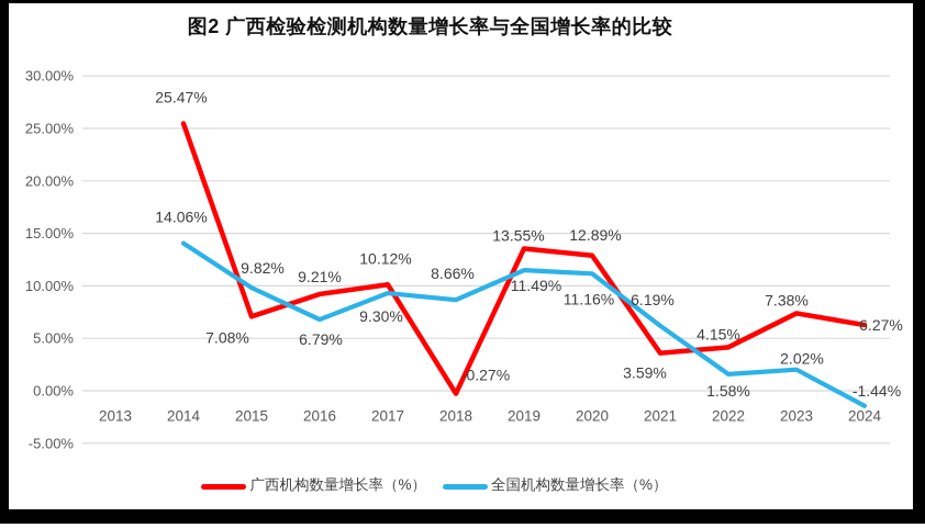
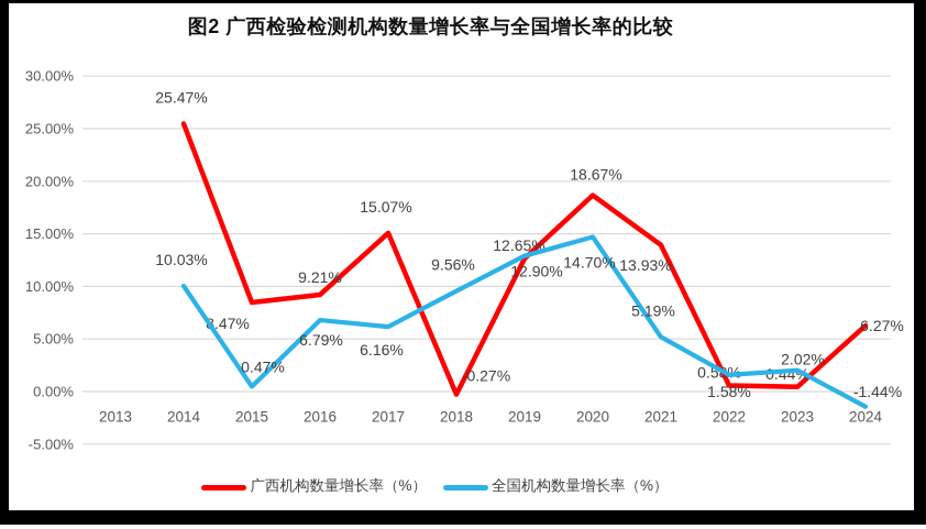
全国机构数量增长率（%）/2014: 14.06% -> 10.03%
广西机构数量增长率（%）/2015: 7.08% -> 8.47%
全国机构数量增长率（%）/2015: 9.82% -> 0.47%
广西机构数量增长率（%）/2017: 10.12% -> 15.07%
全国机构数量增长率（%）/2017: 9.30% -> 6.16%
全国机构数量增长率（%）/2018: 8.66% -> 9.56%
广西机构数量增长率（%）/2019: 13.55% -> 12.65%
全国机构数量增长率（%）/2019: 11.49% -> 12.90%
广西机构数量增长率（%）/2020: 12.89% -> 18.67%
全国机构数量增长率（%）/2020: 11.16% -> 14.70%
广西机构数量增长率（%）/2021: 3.59% -> 13.93%
全国机构数量增长率（%）/2021: 6.19% -> 5.19%
广西机构数量增长率（%）/2022: 4.15% -> 0.58%
广西机构数量增长率（%）/2023: 7.38% -> 0.44%
